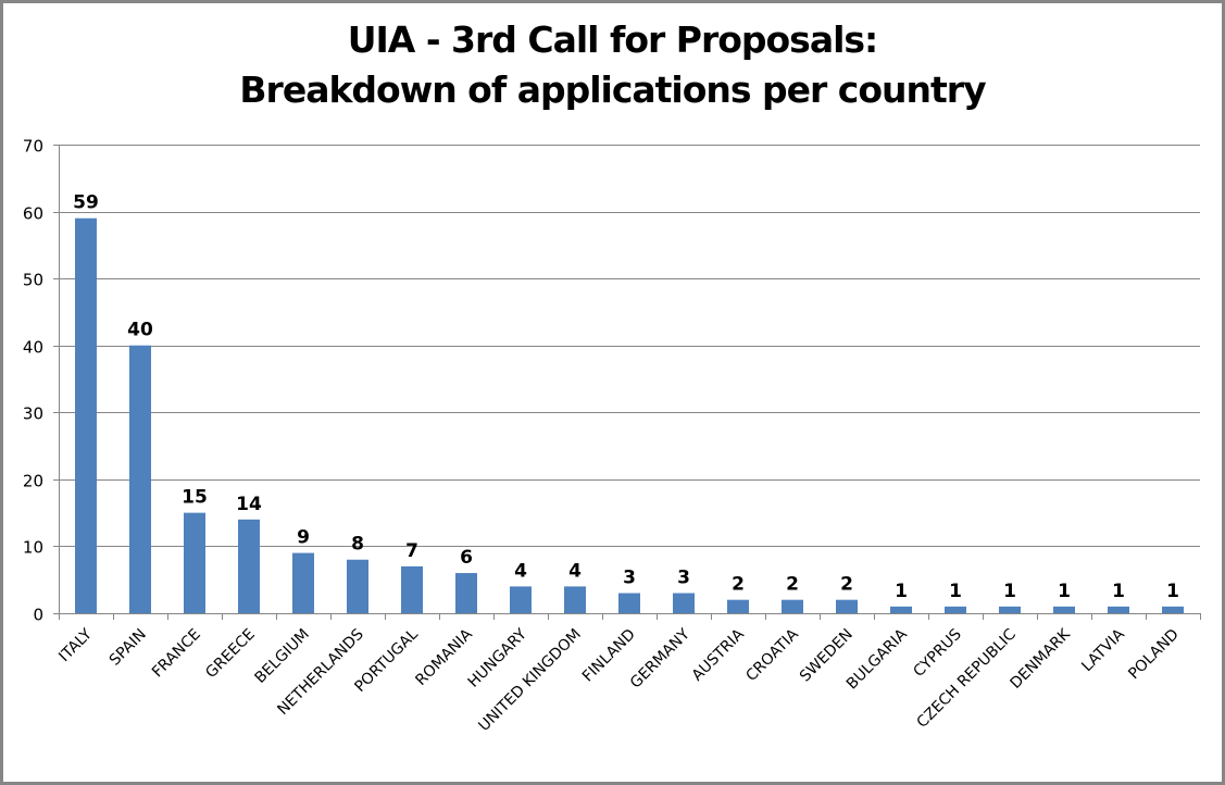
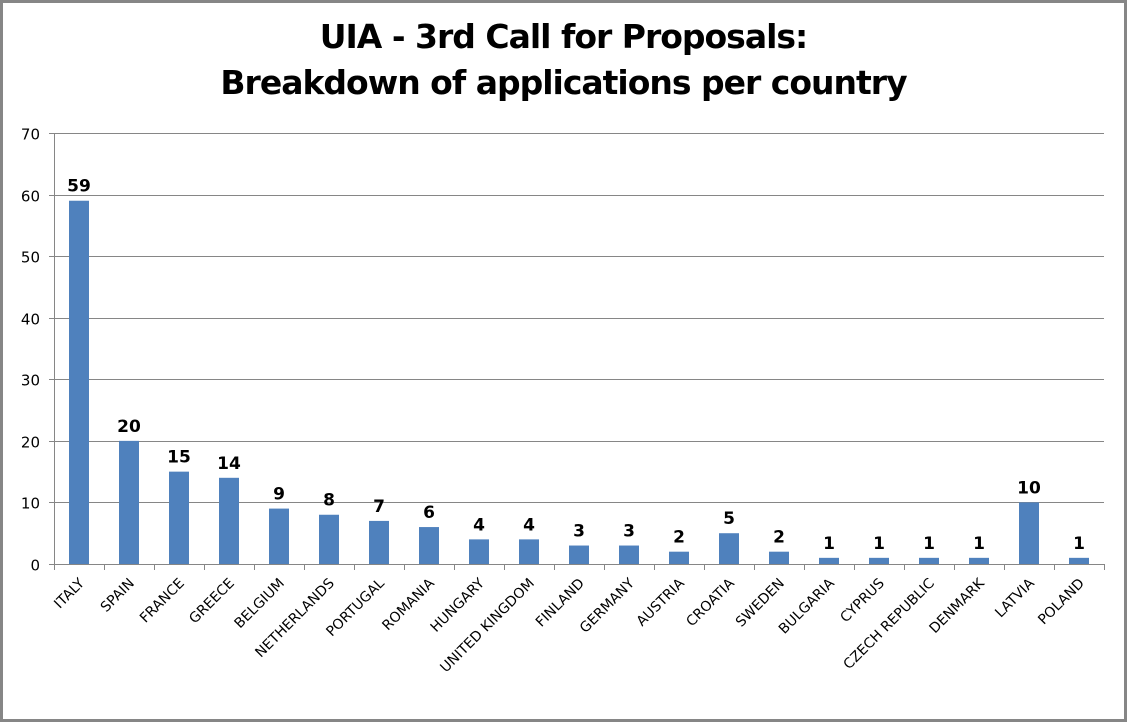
SPAIN: 40 -> 20
CROATIA: 2 -> 5
LATVIA: 1 -> 10
